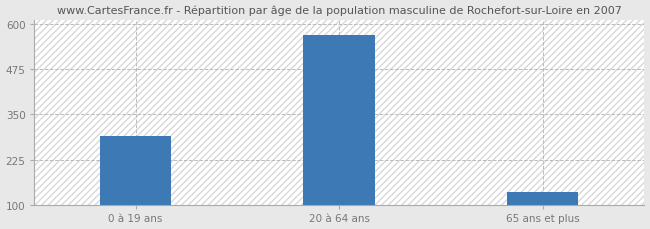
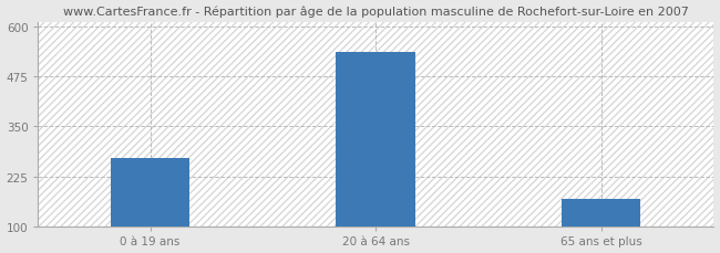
0 à 19 ans: 290 -> 270
20 à 64 ans: 570 -> 535
65 ans et plus: 135 -> 170
